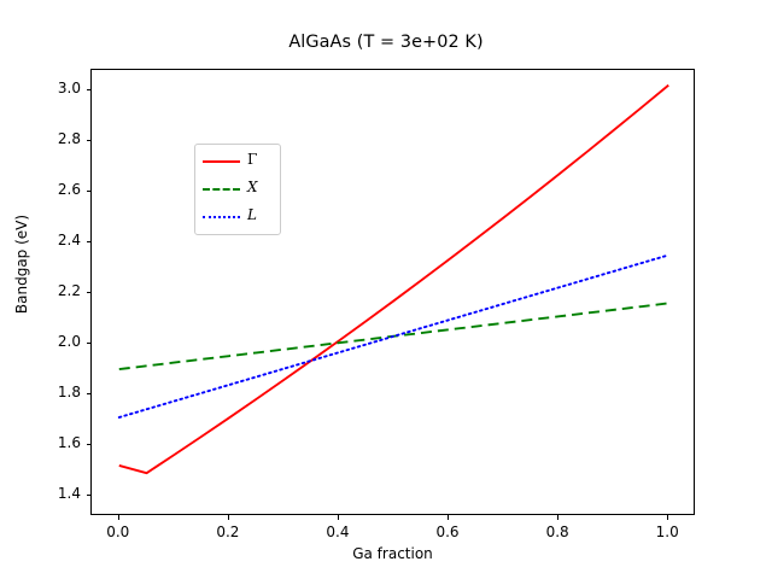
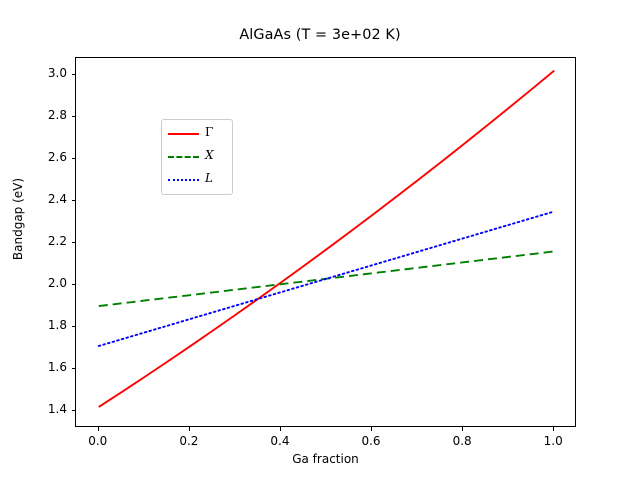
Γ/0.0: 1.52 -> 1.42
